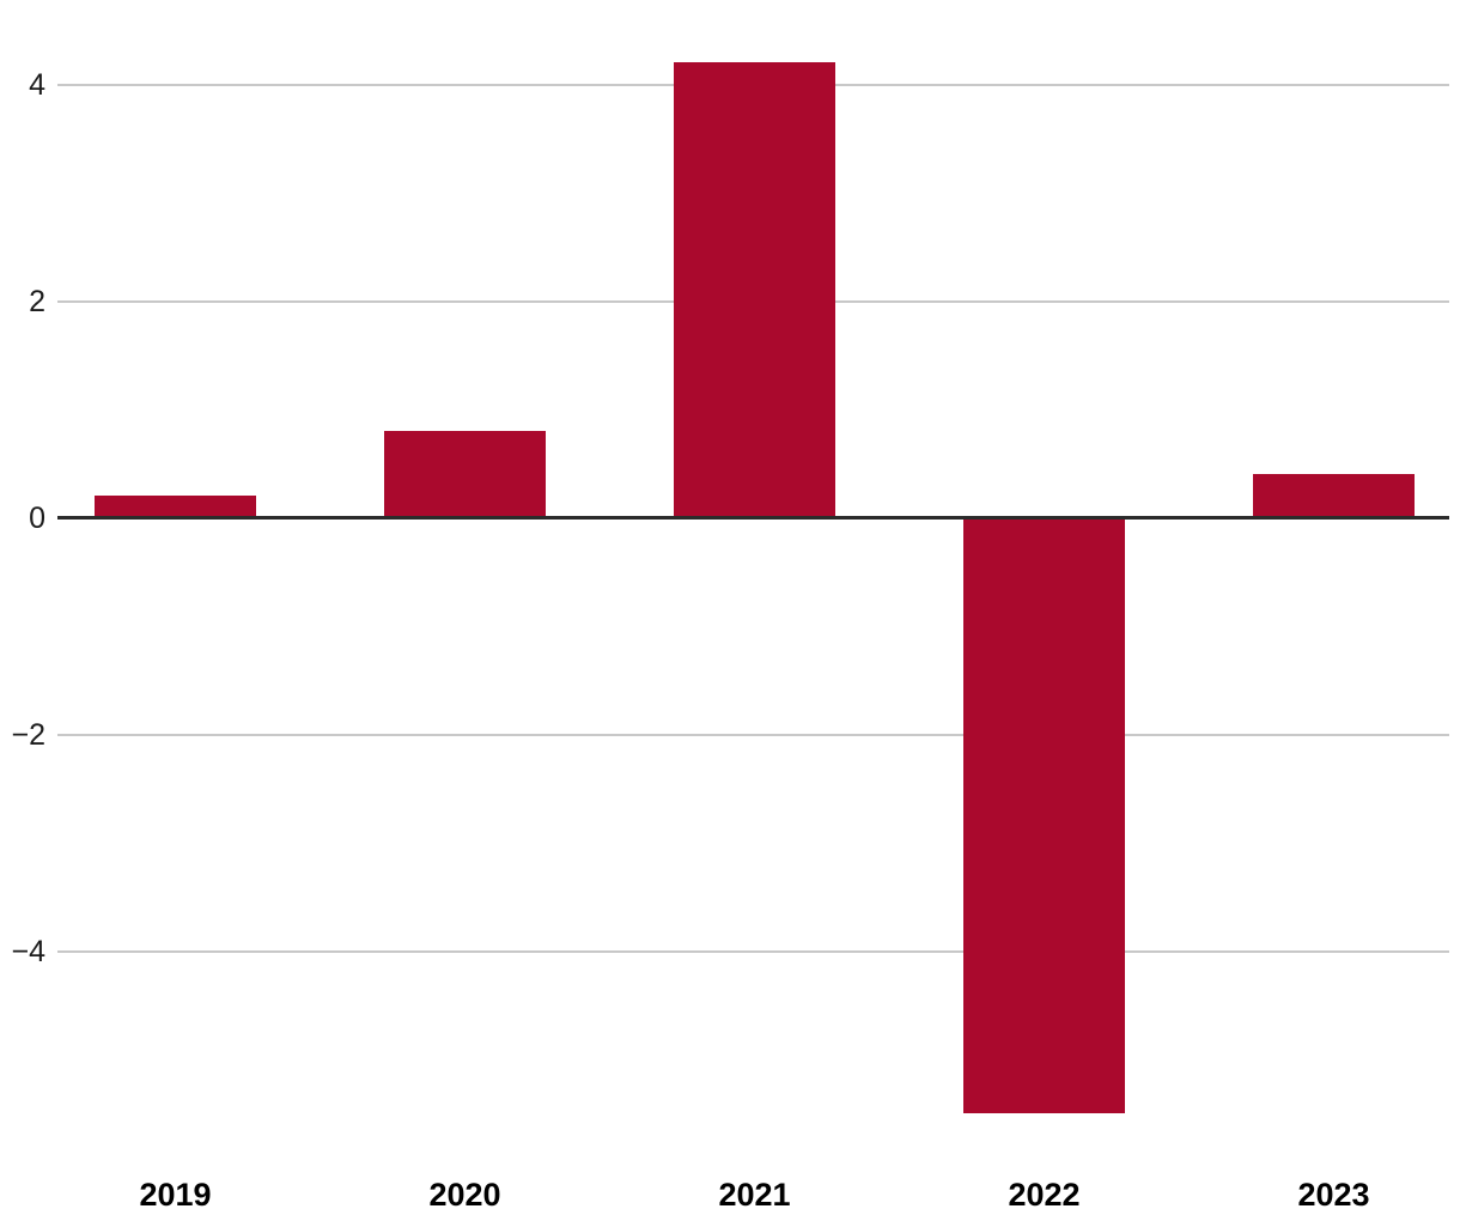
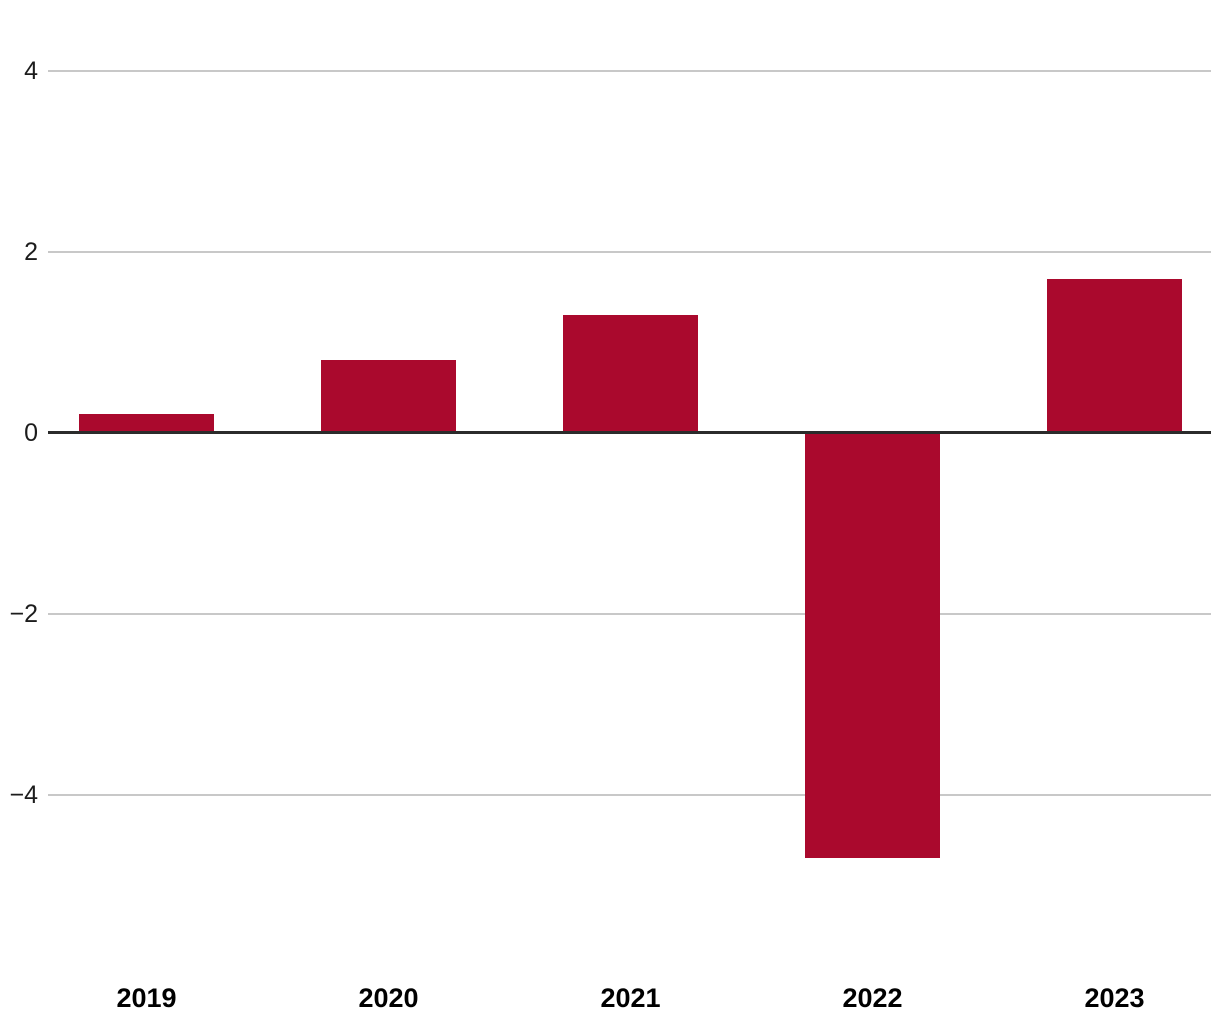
2021: 4.2 -> 1.3
2022: -5.5 -> -4.7
2023: 0.4 -> 1.7
